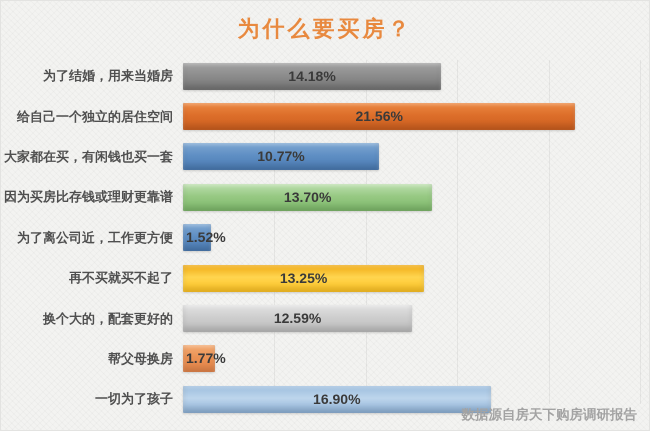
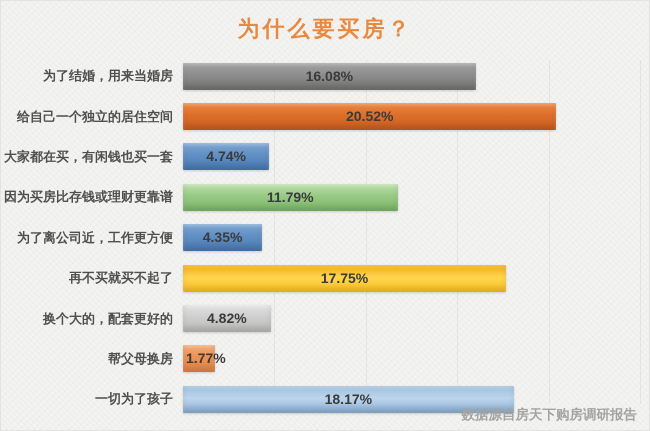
为了结婚，用来当婚房: 14.18% -> 16.08%
给自己一个独立的居住空间: 21.56% -> 20.52%
大家都在买，有闲钱也买一套: 10.77% -> 4.74%
因为买房比存钱或理财更靠谱: 13.70% -> 11.79%
为了离公司近，工作更方便: 1.52% -> 4.35%
再不买就买不起了: 13.25% -> 17.75%
换个大的，配套更好的: 12.59% -> 4.82%
一切为了孩子: 16.90% -> 18.17%
